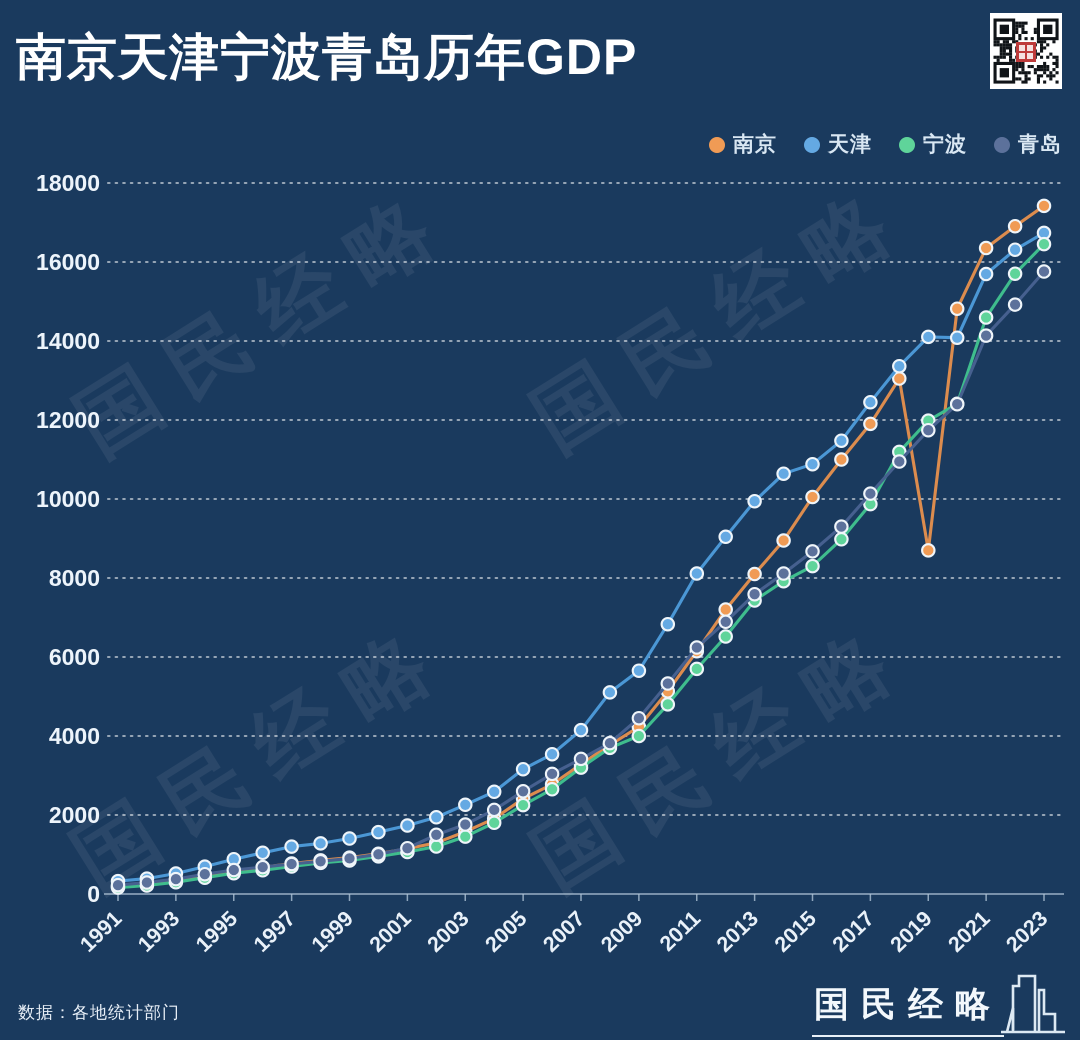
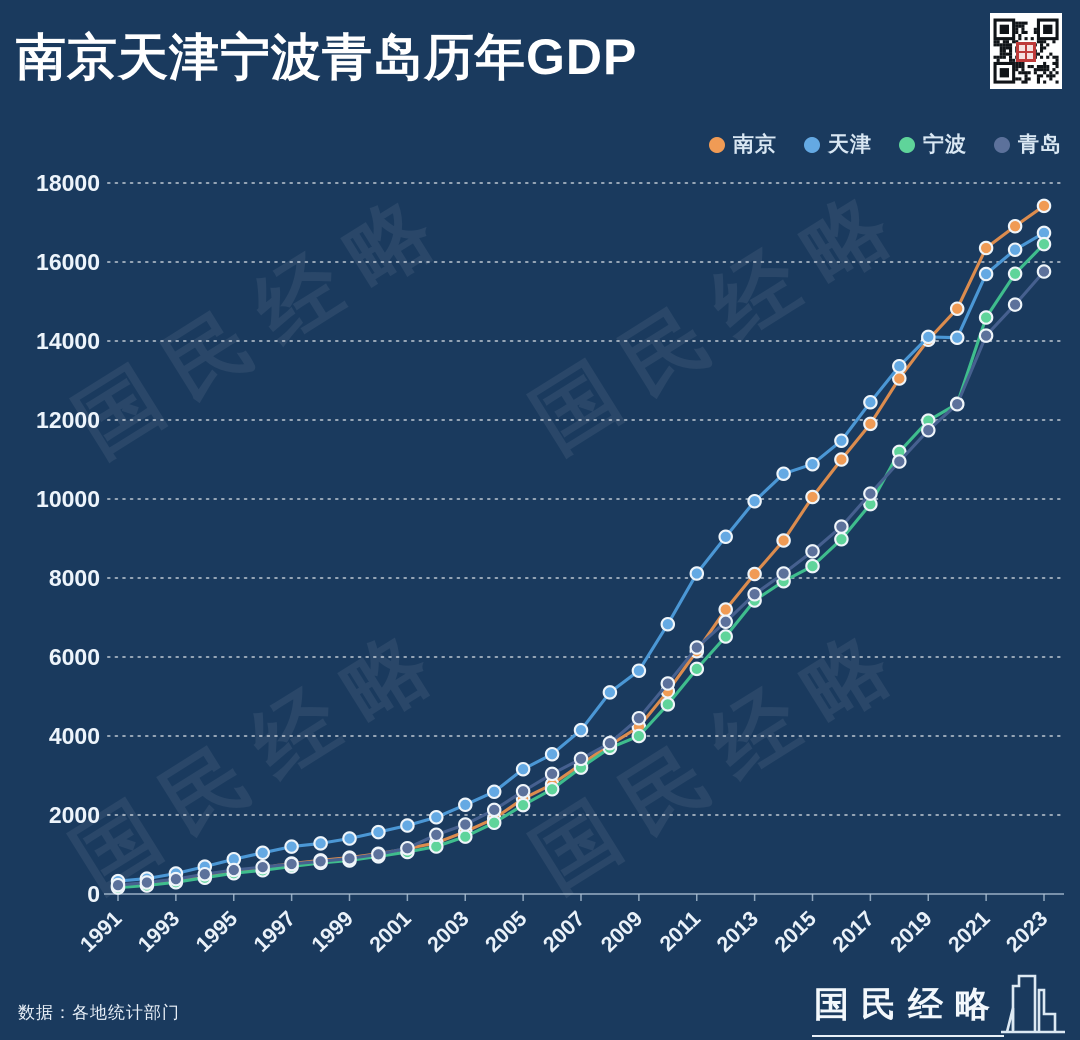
南京/2019: 8700 -> 14000
